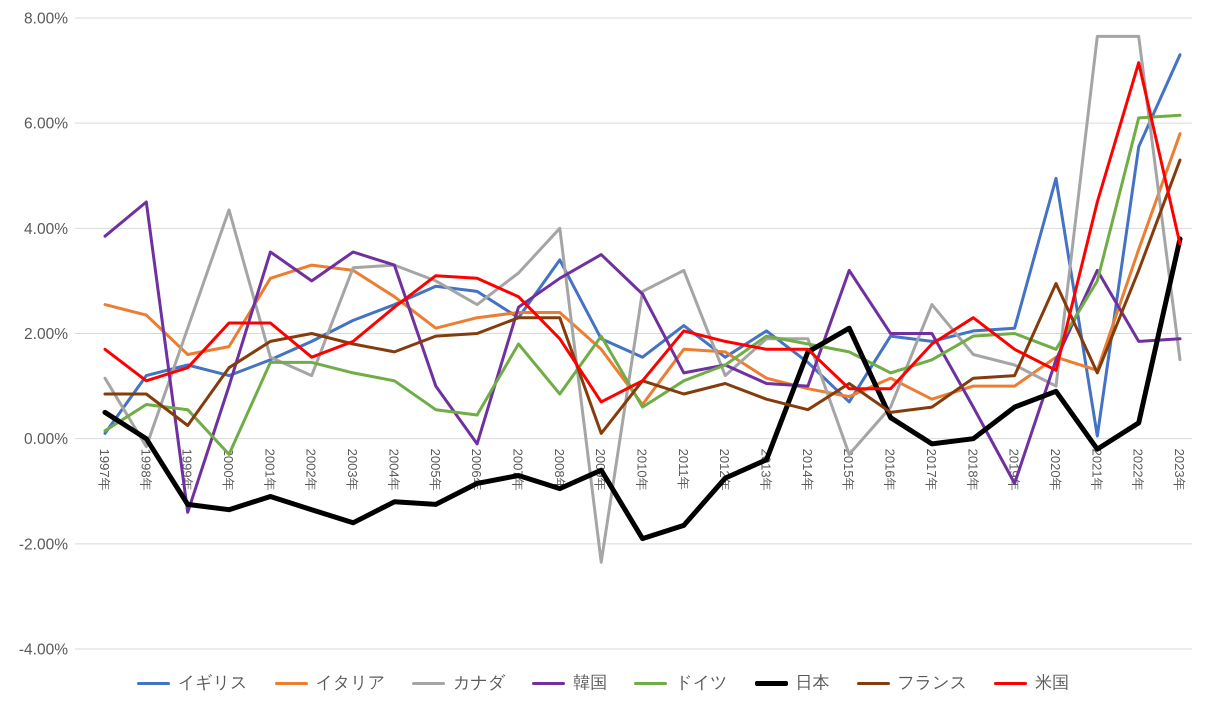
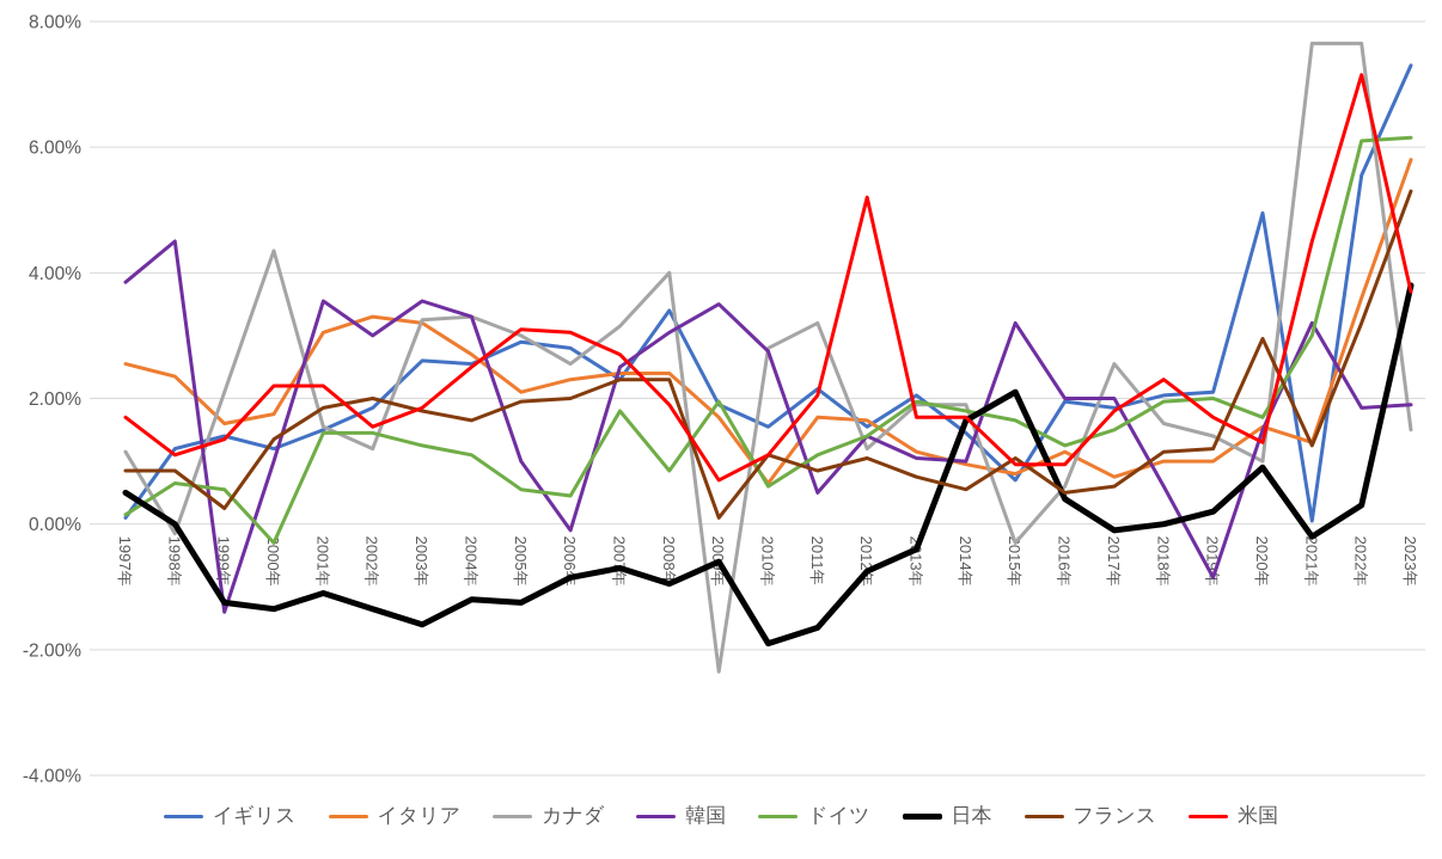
イギリス/2003年: 2.2% -> 2.6%
韓国/2011年: 1.2% -> 0.5%
米国/2012年: 1.9% -> 5.2%
日本/2019年: 0.6% -> 0.2%
